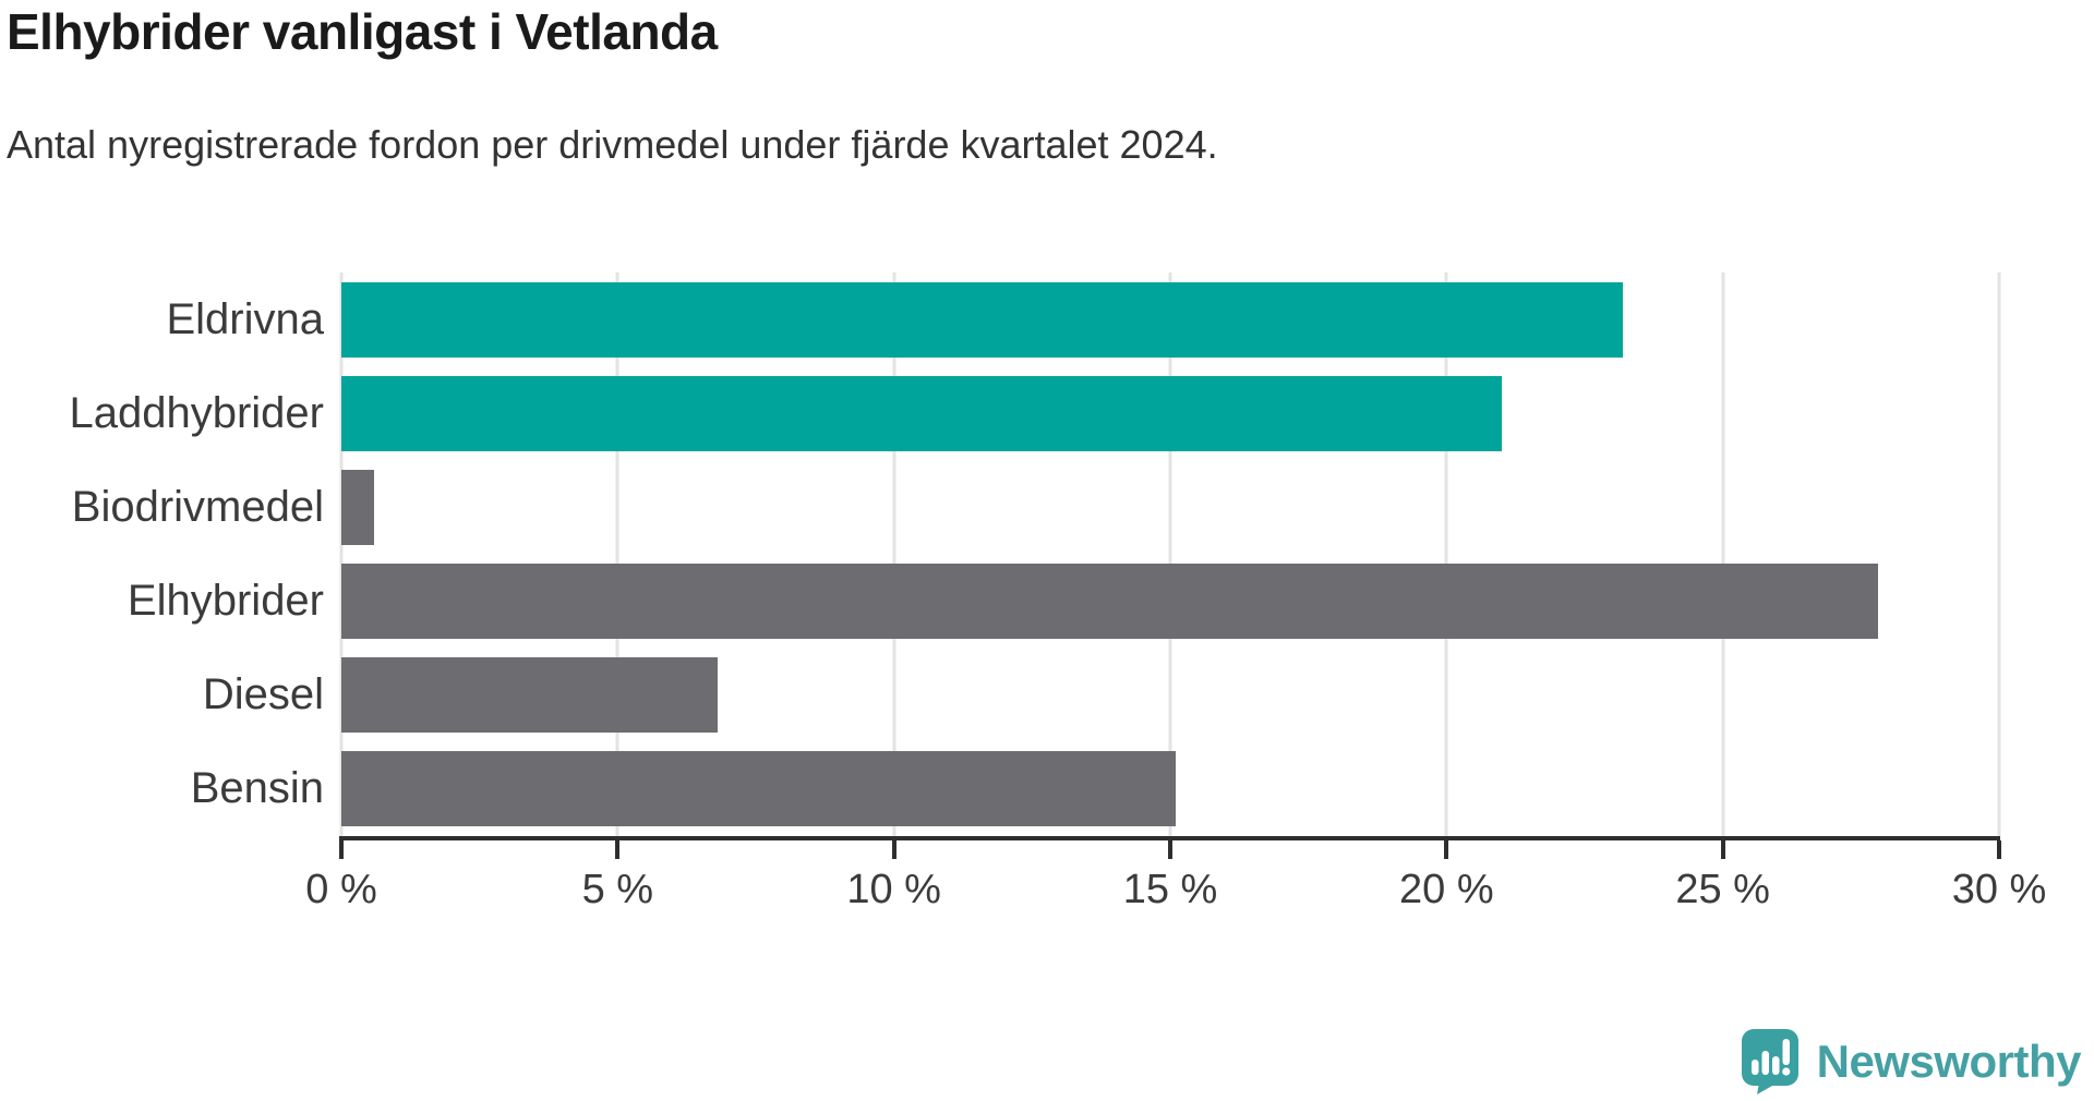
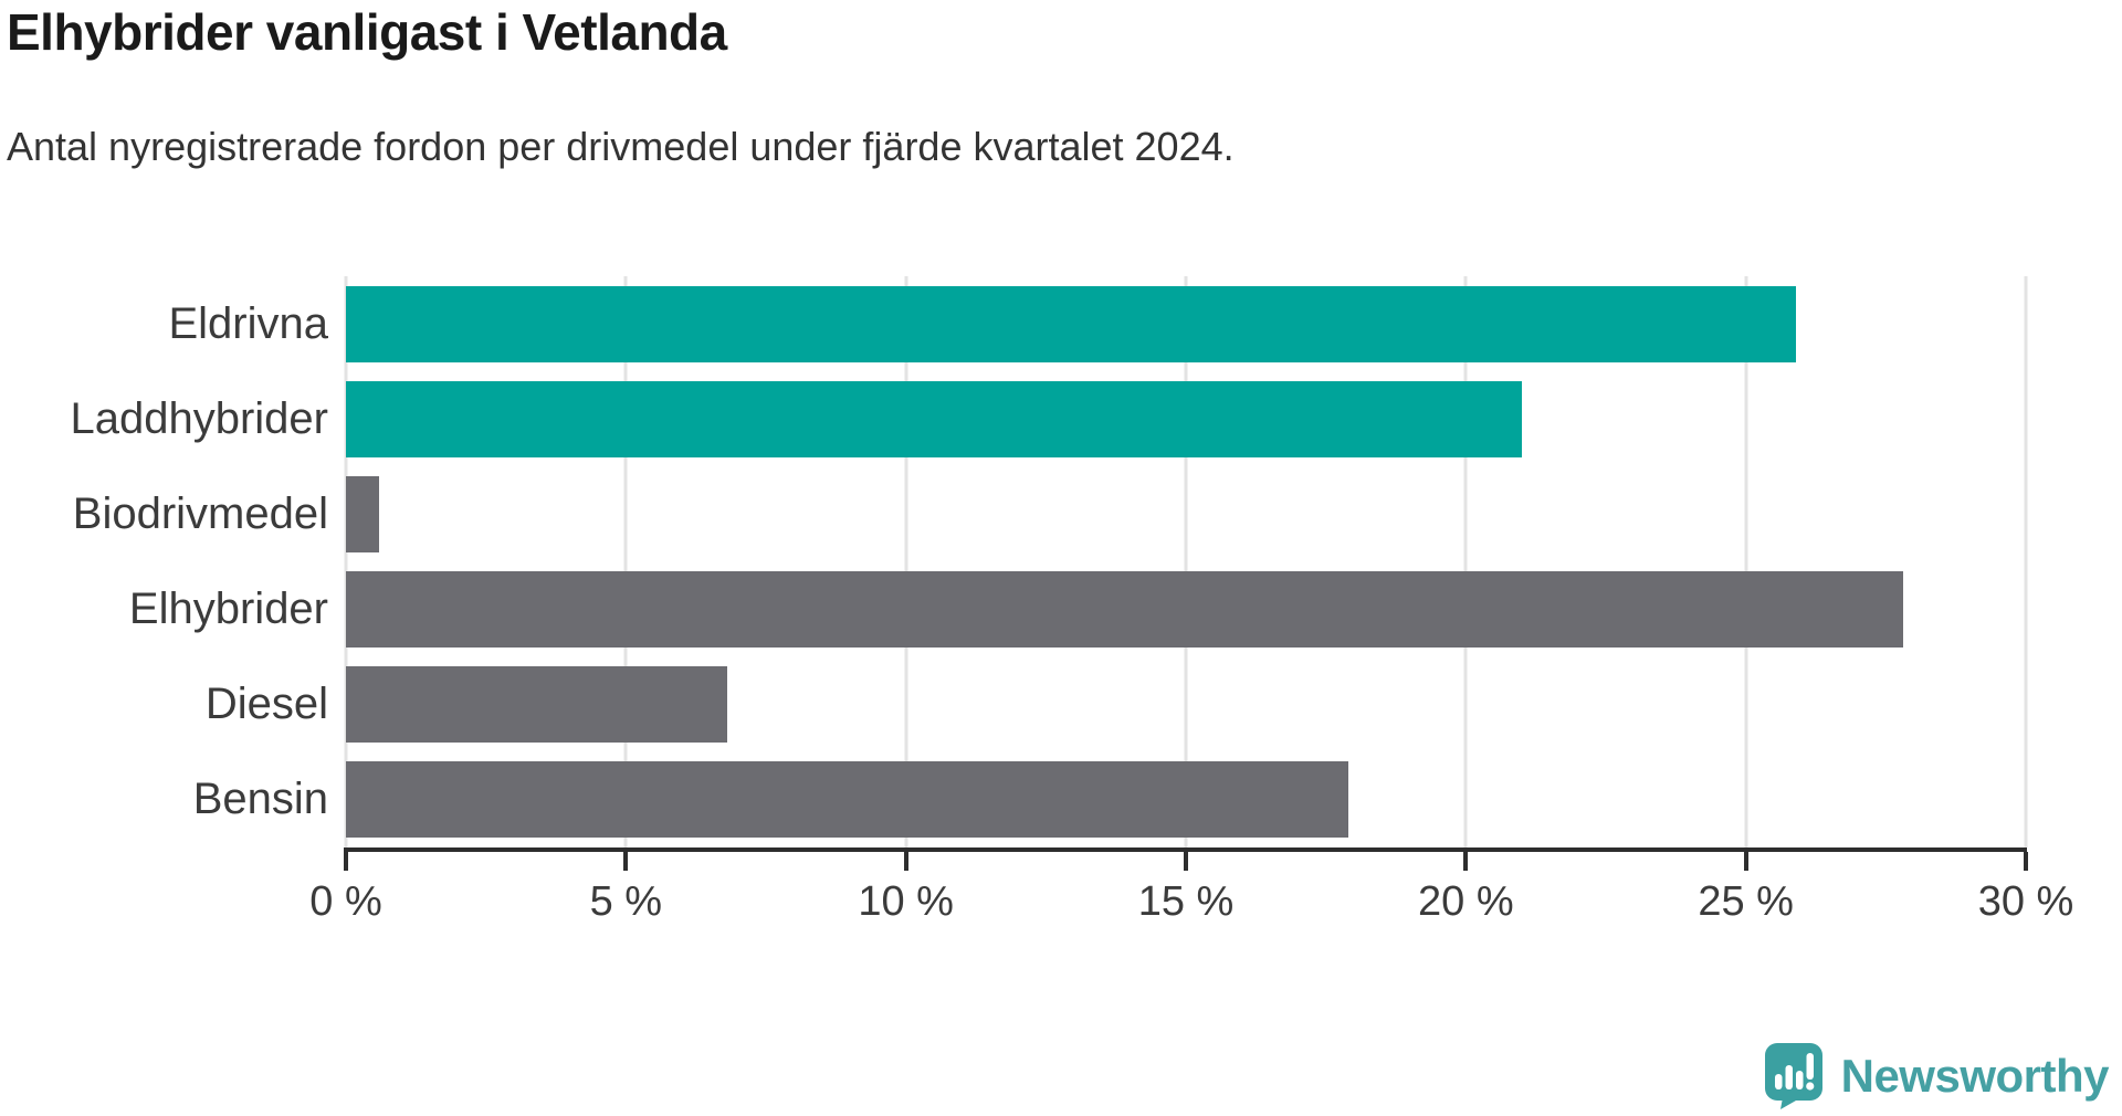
Eldrivna: 23.2% -> 25.9%
Bensin: 15.1% -> 17.9%
